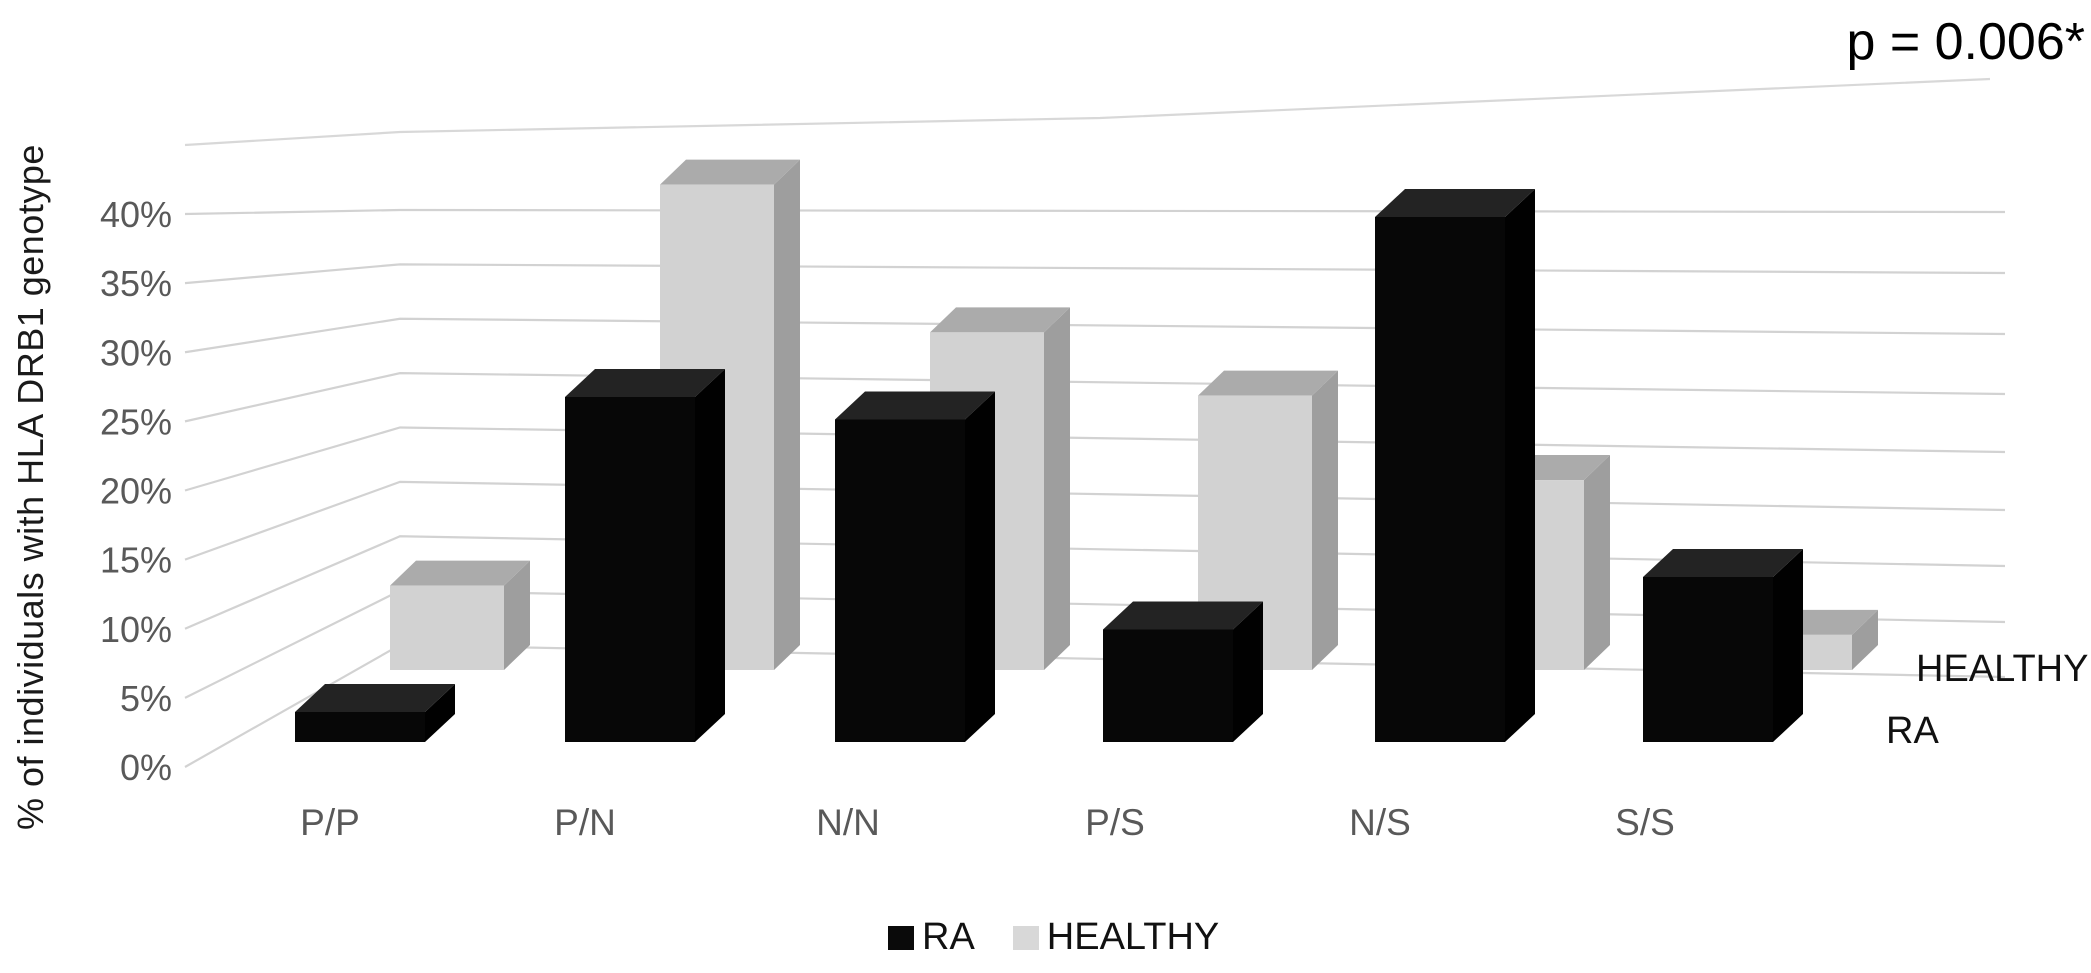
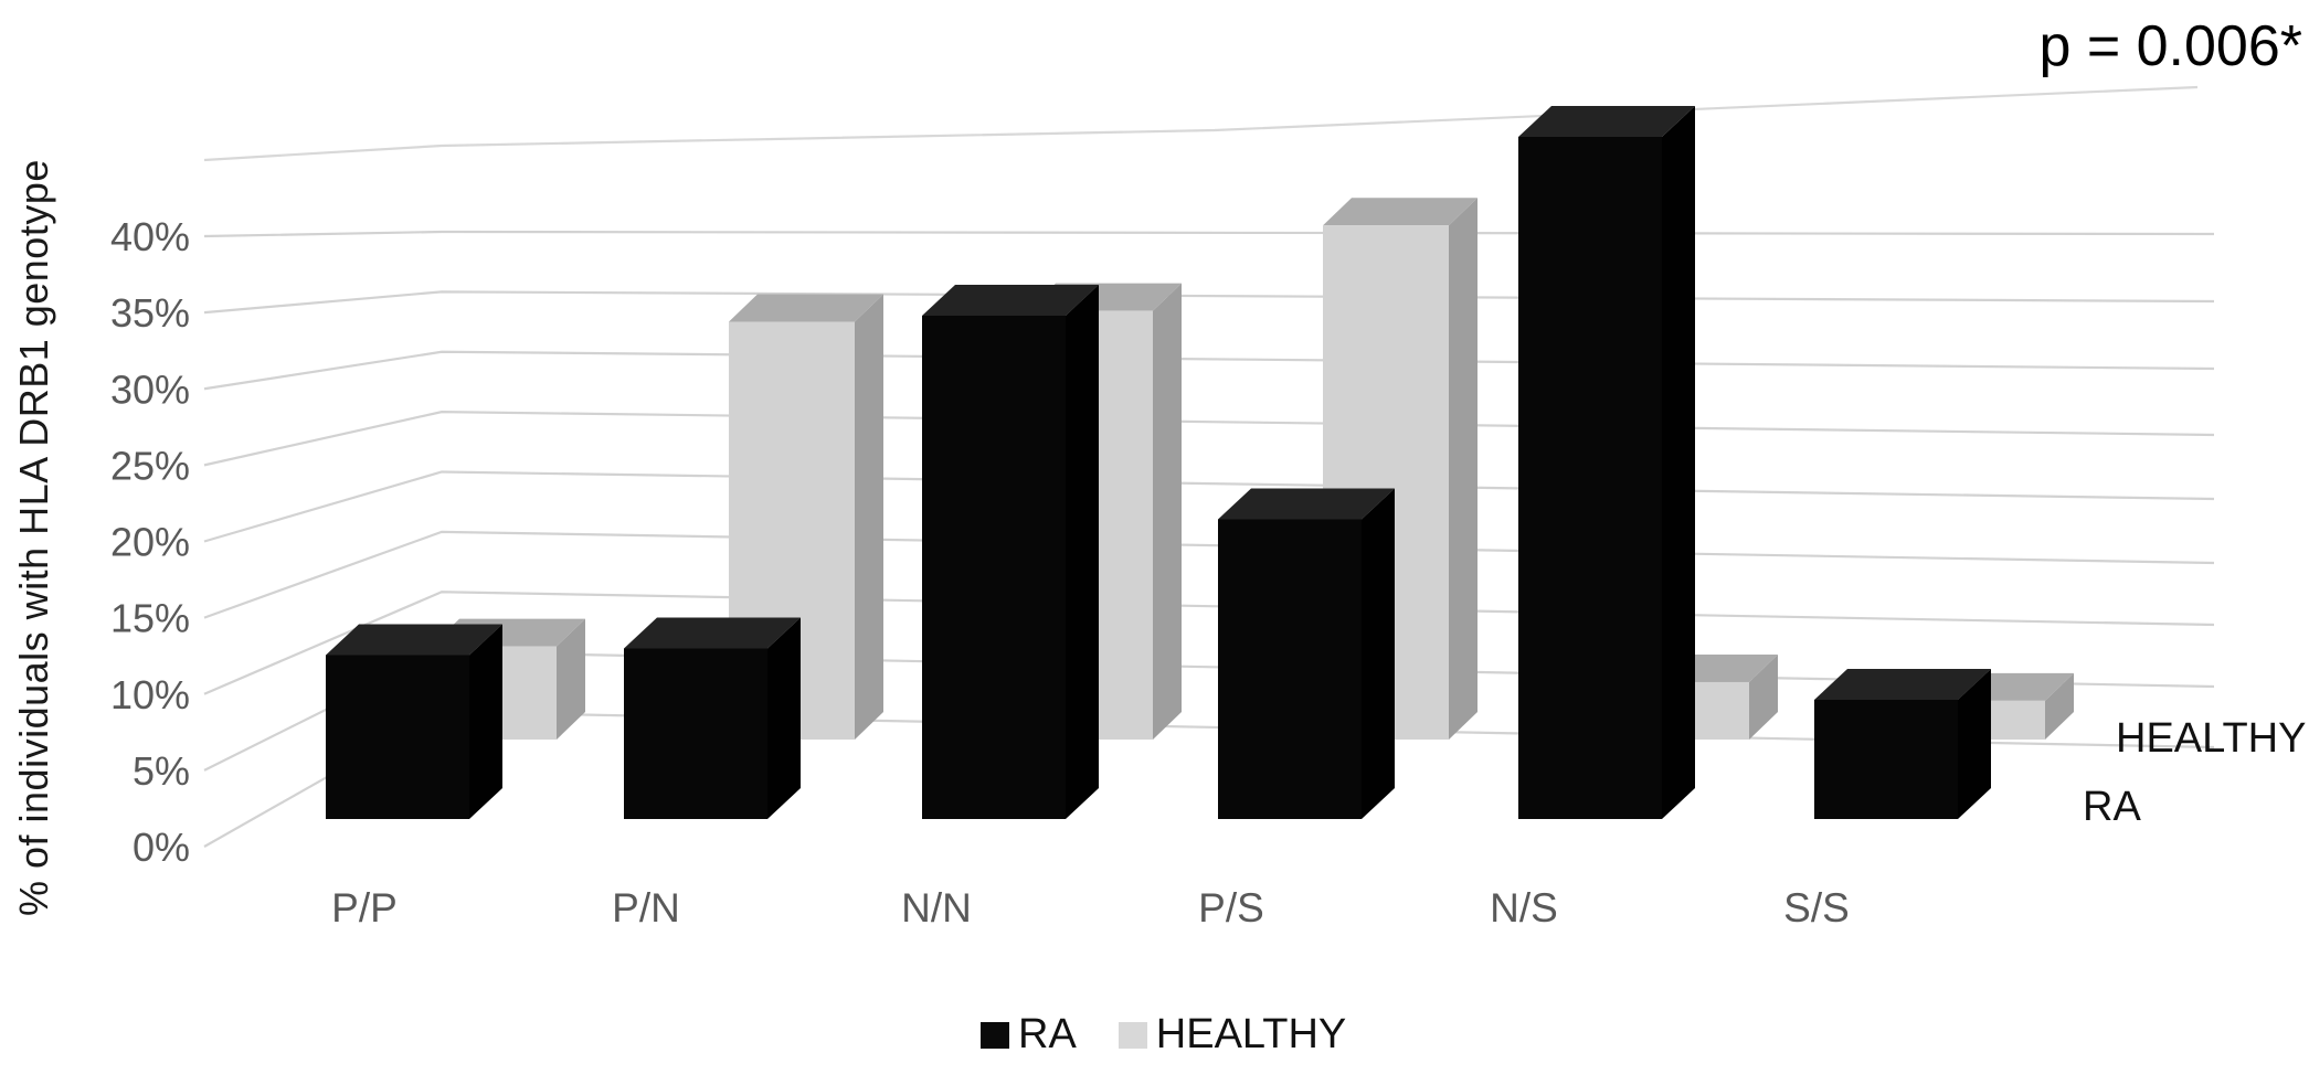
RA/P/P: 2.0% -> 9.9%
RA/P/N: 23.0% -> 10.3%
HEALTHY/P/N: 34.5% -> 26.9%
RA/N/N: 21.5% -> 30.4%
HEALTHY/N/N: 24.0% -> 27.6%
RA/P/S: 7.5% -> 18.1%
HEALTHY/P/S: 19.5% -> 33.1%
RA/N/S: 35.0% -> 41.2%
HEALTHY/N/S: 13.5% -> 3.7%
RA/S/S: 11.0% -> 7.2%
